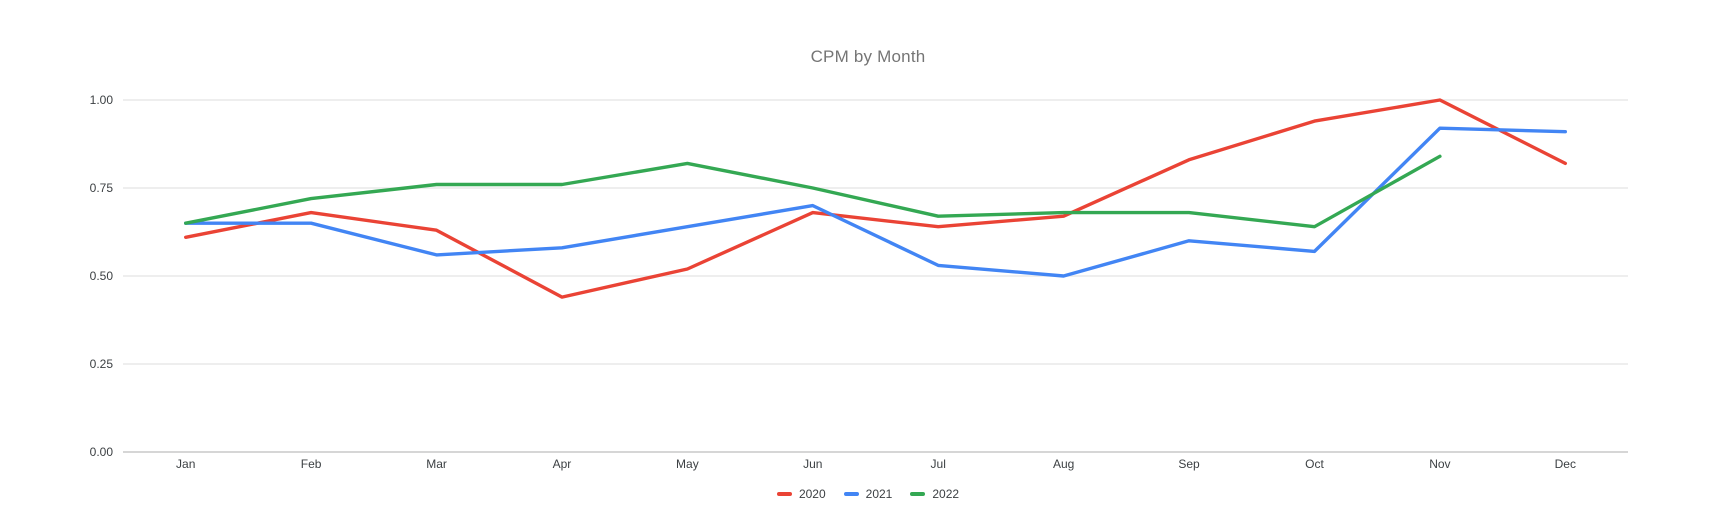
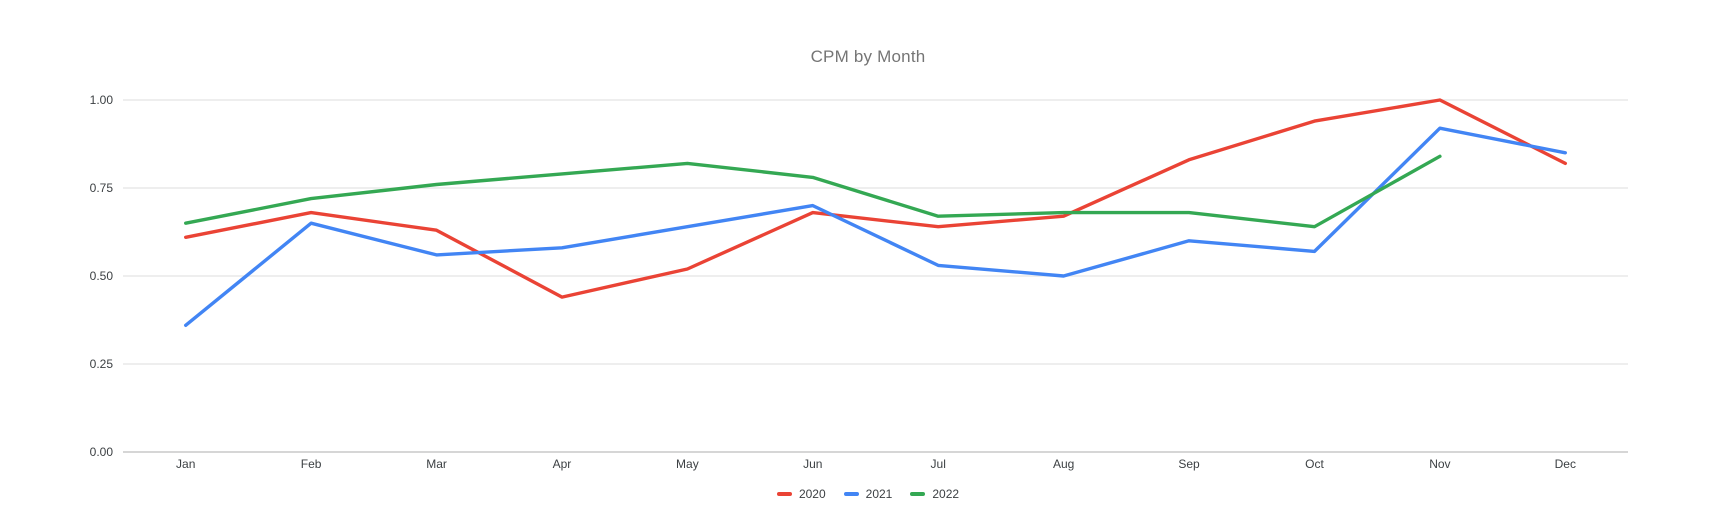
2021/Jan: 0.65 -> 0.36
2022/Apr: 0.76 -> 0.79
2022/Jun: 0.75 -> 0.78
2021/Dec: 0.91 -> 0.85
